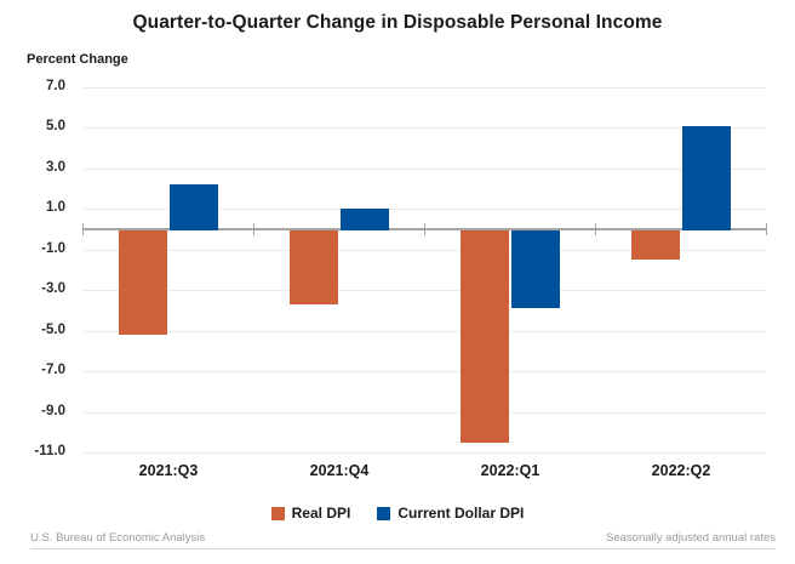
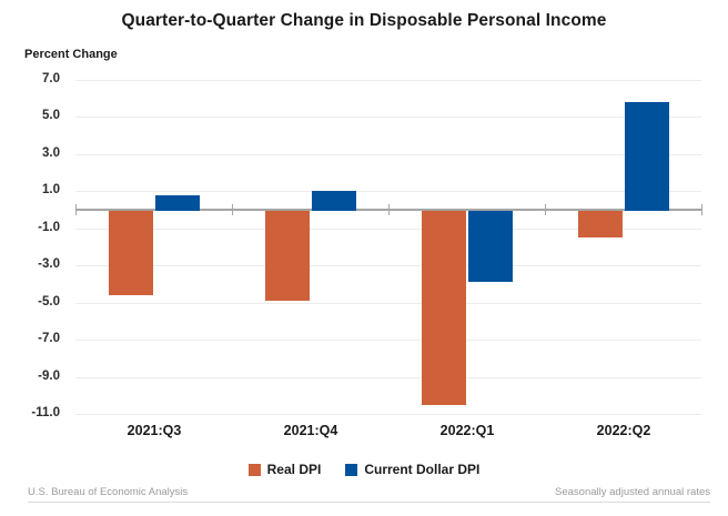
Real DPI/2021:Q3: -5.2 -> -4.6
Current Dollar DPI/2021:Q3: 2.2 -> 0.8
Real DPI/2021:Q4: -3.7 -> -4.9
Current Dollar DPI/2022:Q2: 5.1 -> 5.8
